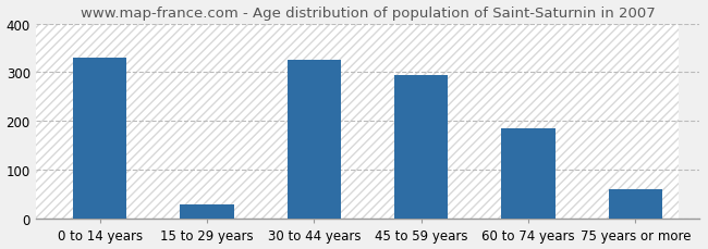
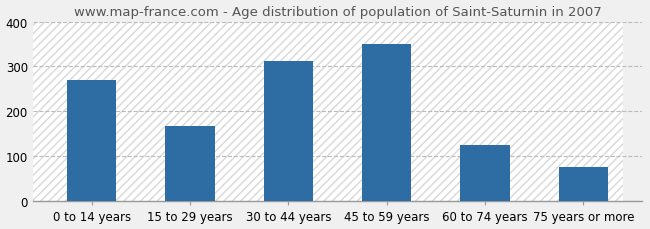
0 to 14 years: 330 -> 270
15 to 29 years: 30 -> 168
30 to 44 years: 325 -> 312
45 to 59 years: 295 -> 350
60 to 74 years: 185 -> 125
75 years or more: 60 -> 76
